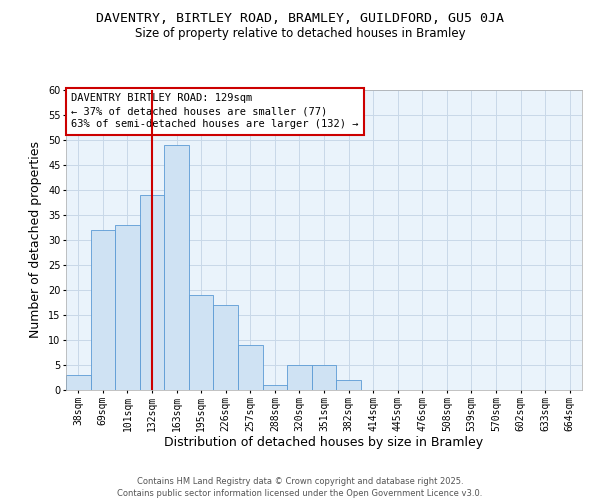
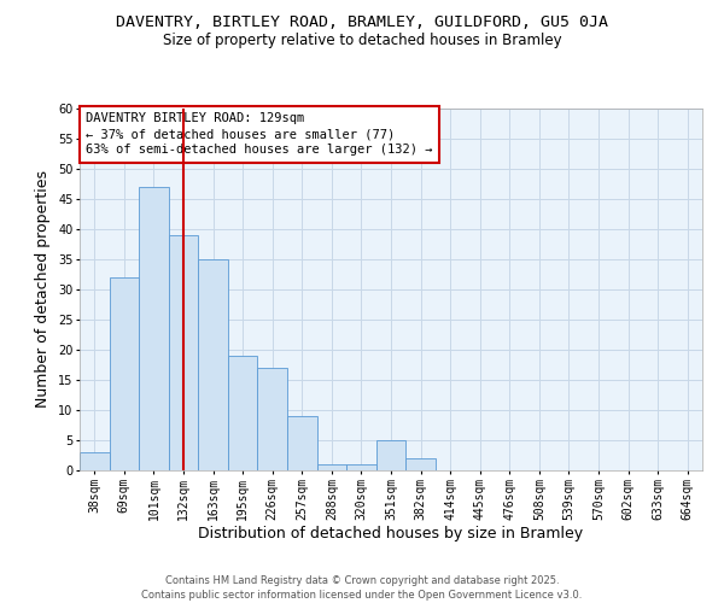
101sqm: 33 -> 47
163sqm: 49 -> 35
320sqm: 5 -> 1
